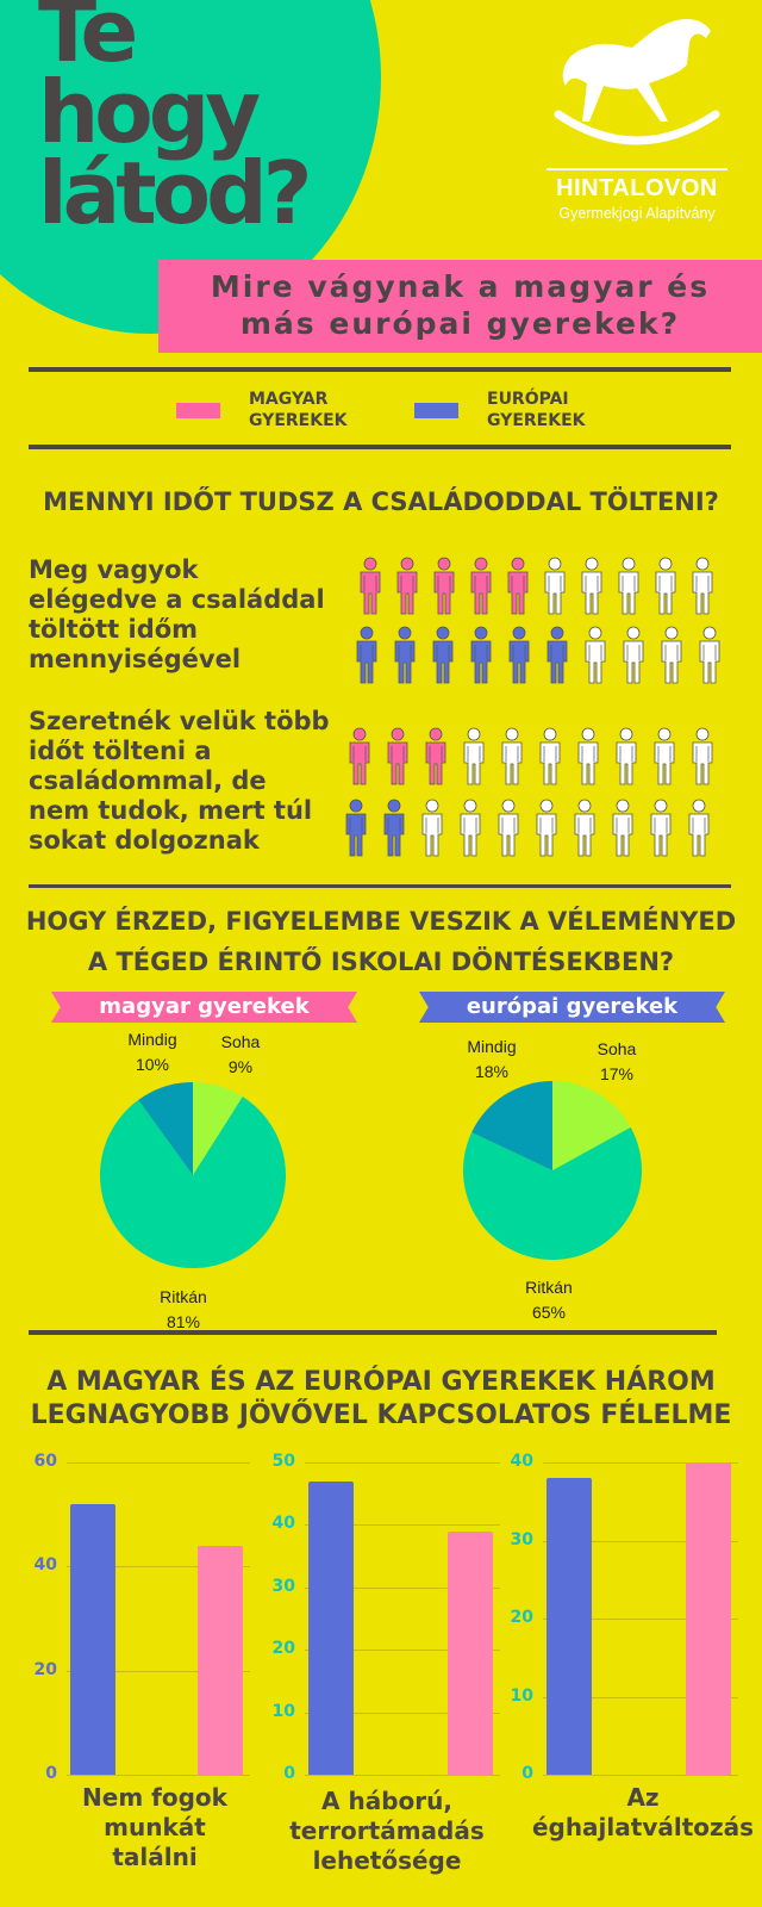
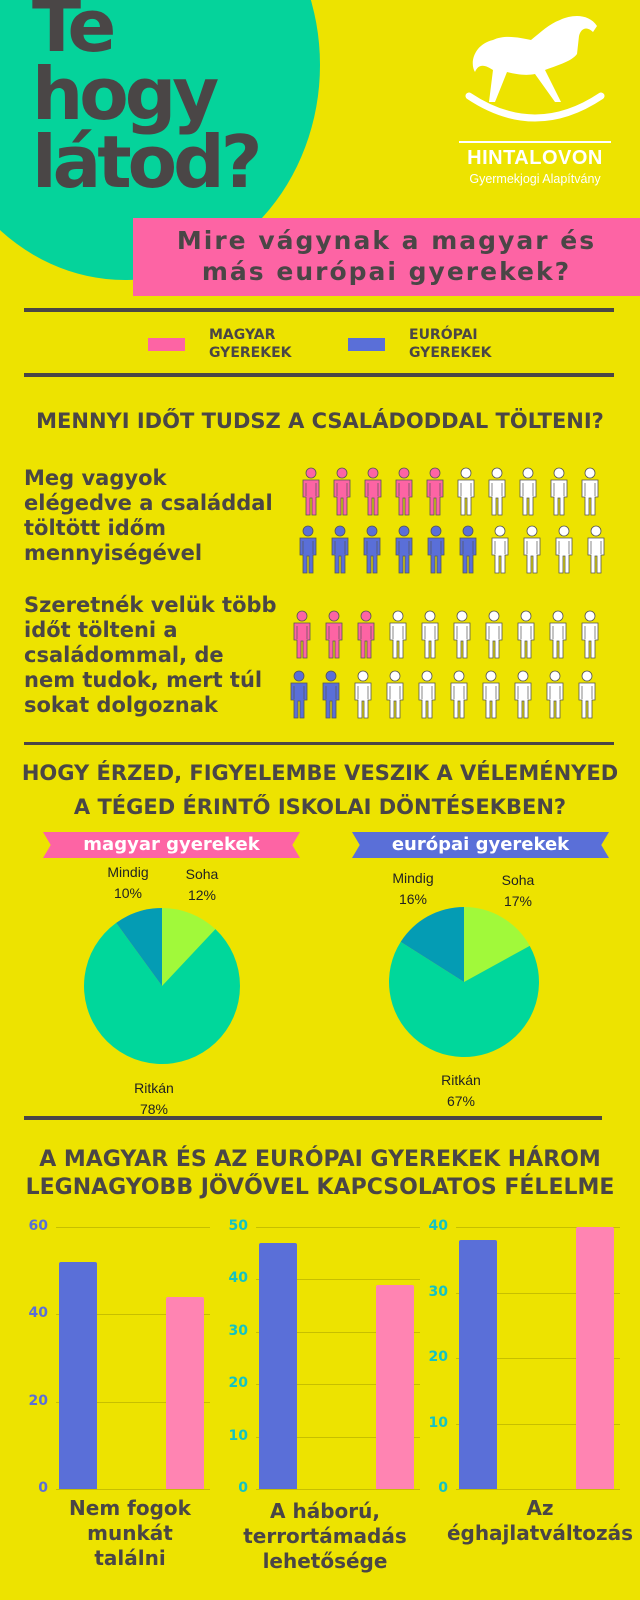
magyar gyerekek/Soha: 9% -> 12%
magyar gyerekek/Ritkán: 81% -> 78%
európai gyerekek/Ritkán: 65% -> 67%
európai gyerekek/Mindig: 18% -> 16%
